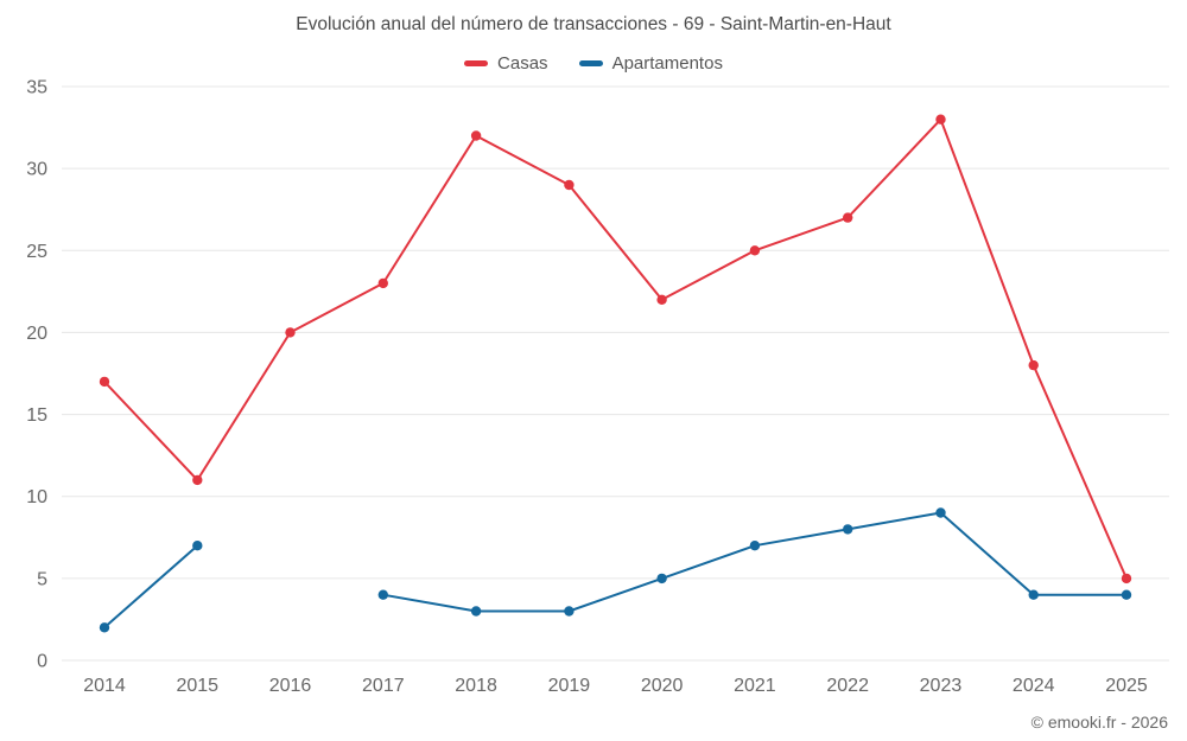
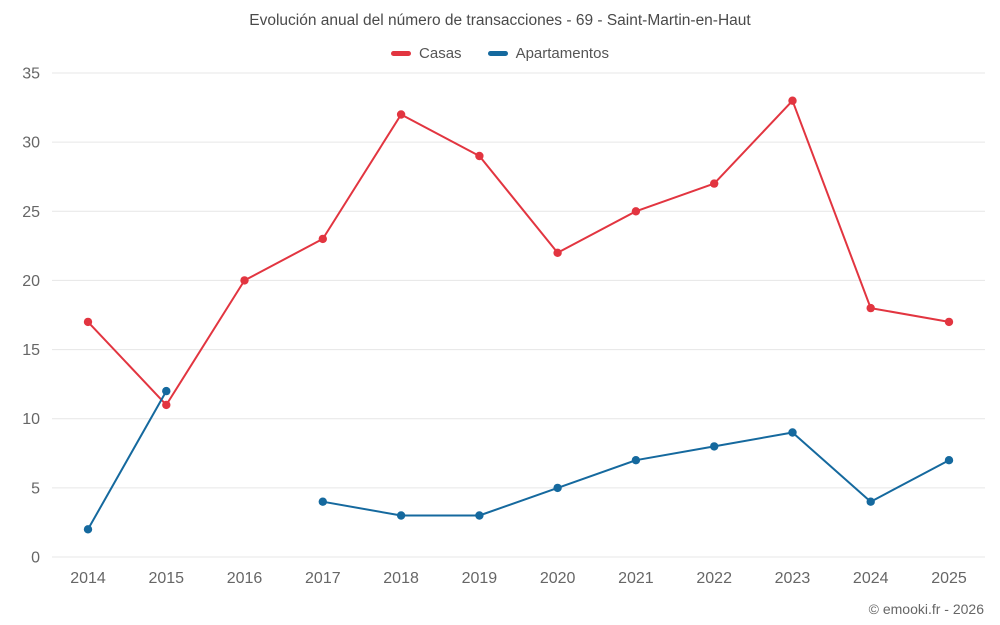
Apartamentos/2015: 7 -> 12
Casas/2025: 5 -> 17
Apartamentos/2025: 4 -> 7
